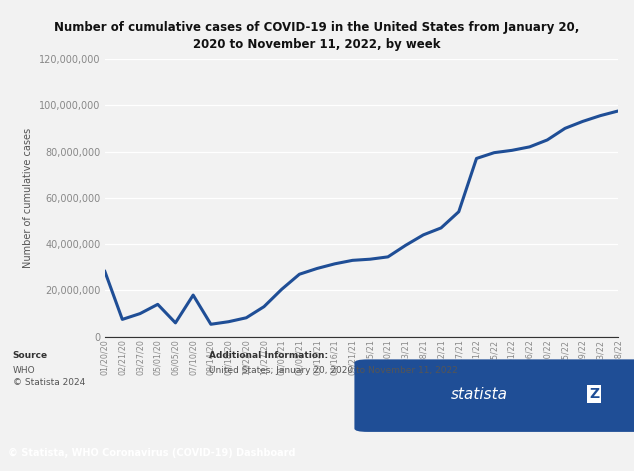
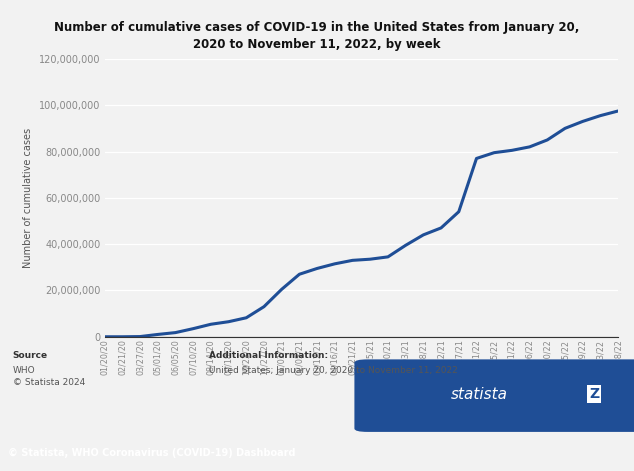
01/20/20: 28,500,000 -> 0
02/21/20: 7,500,000 -> 0
03/27/20: 10,000,000 -> 100,000
05/01/20: 14,000,000 -> 1,000,000
06/05/20: 6,000,000 -> 1,800,000
07/10/20: 18,000,000 -> 3,500,000
